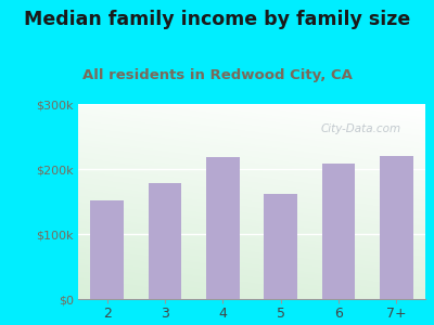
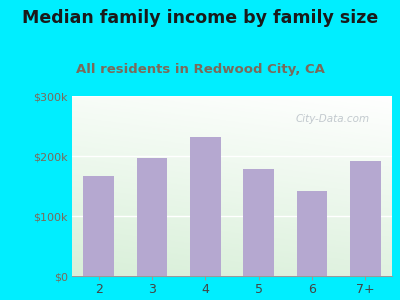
2: $152k -> $166k
3: $178k -> $196k
4: $218k -> $232k
5: $162k -> $178k
6: $208k -> $142k
7+: $220k -> $192k
